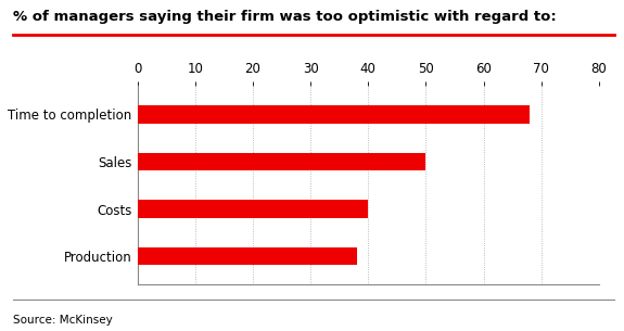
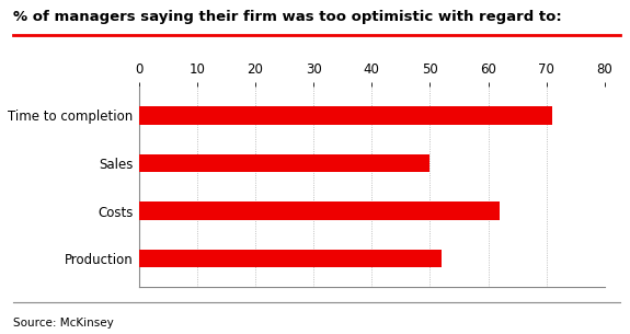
Time to completion: 68 -> 71
Costs: 40 -> 62
Production: 38 -> 52
